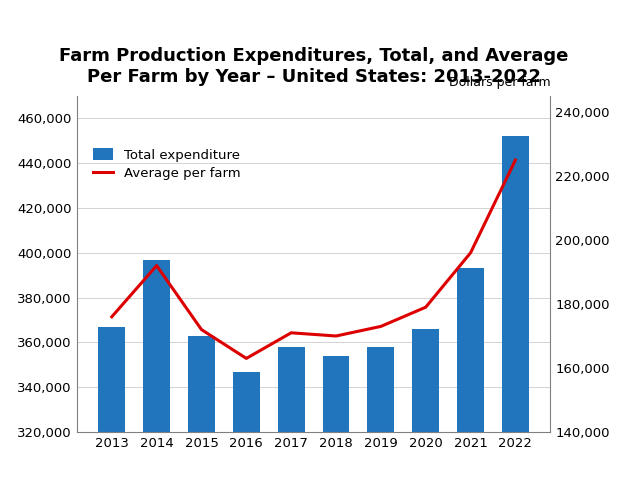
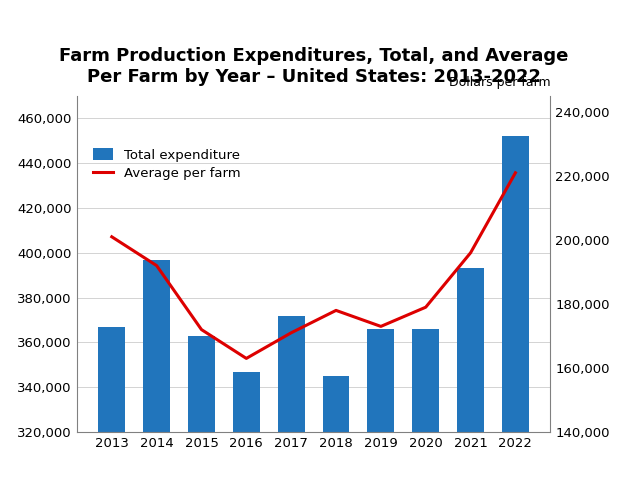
Average per farm/2013: 176,000 -> 201,000
Total expenditure/2017: 358,000 -> 372,000
Total expenditure/2018: 354,000 -> 345,000
Average per farm/2018: 170,000 -> 178,000
Total expenditure/2019: 358,000 -> 366,000
Average per farm/2022: 225,000 -> 221,000
